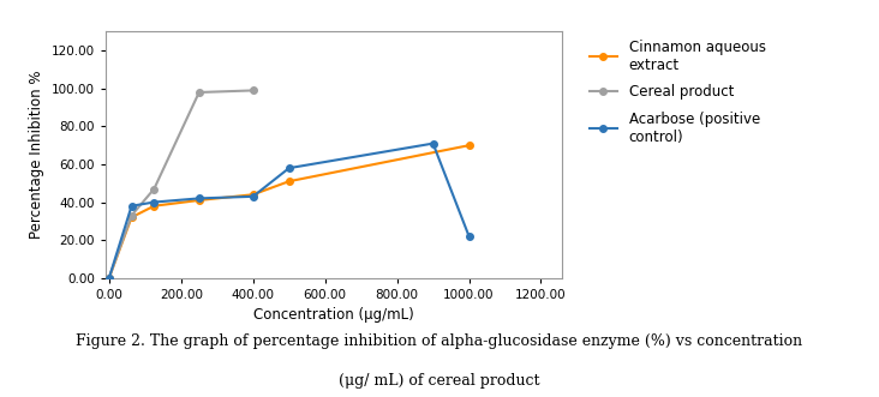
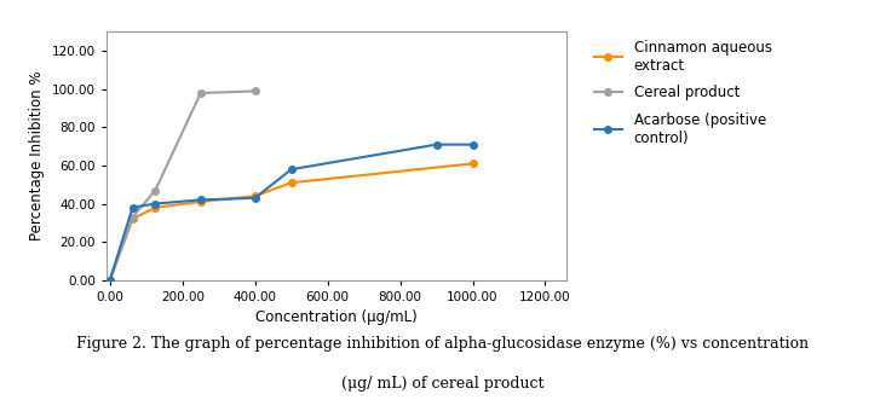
Cinnamon aqueous extract/1000.00: 70 -> 61
Acarbose (positive control)/1000.00: 22 -> 71
